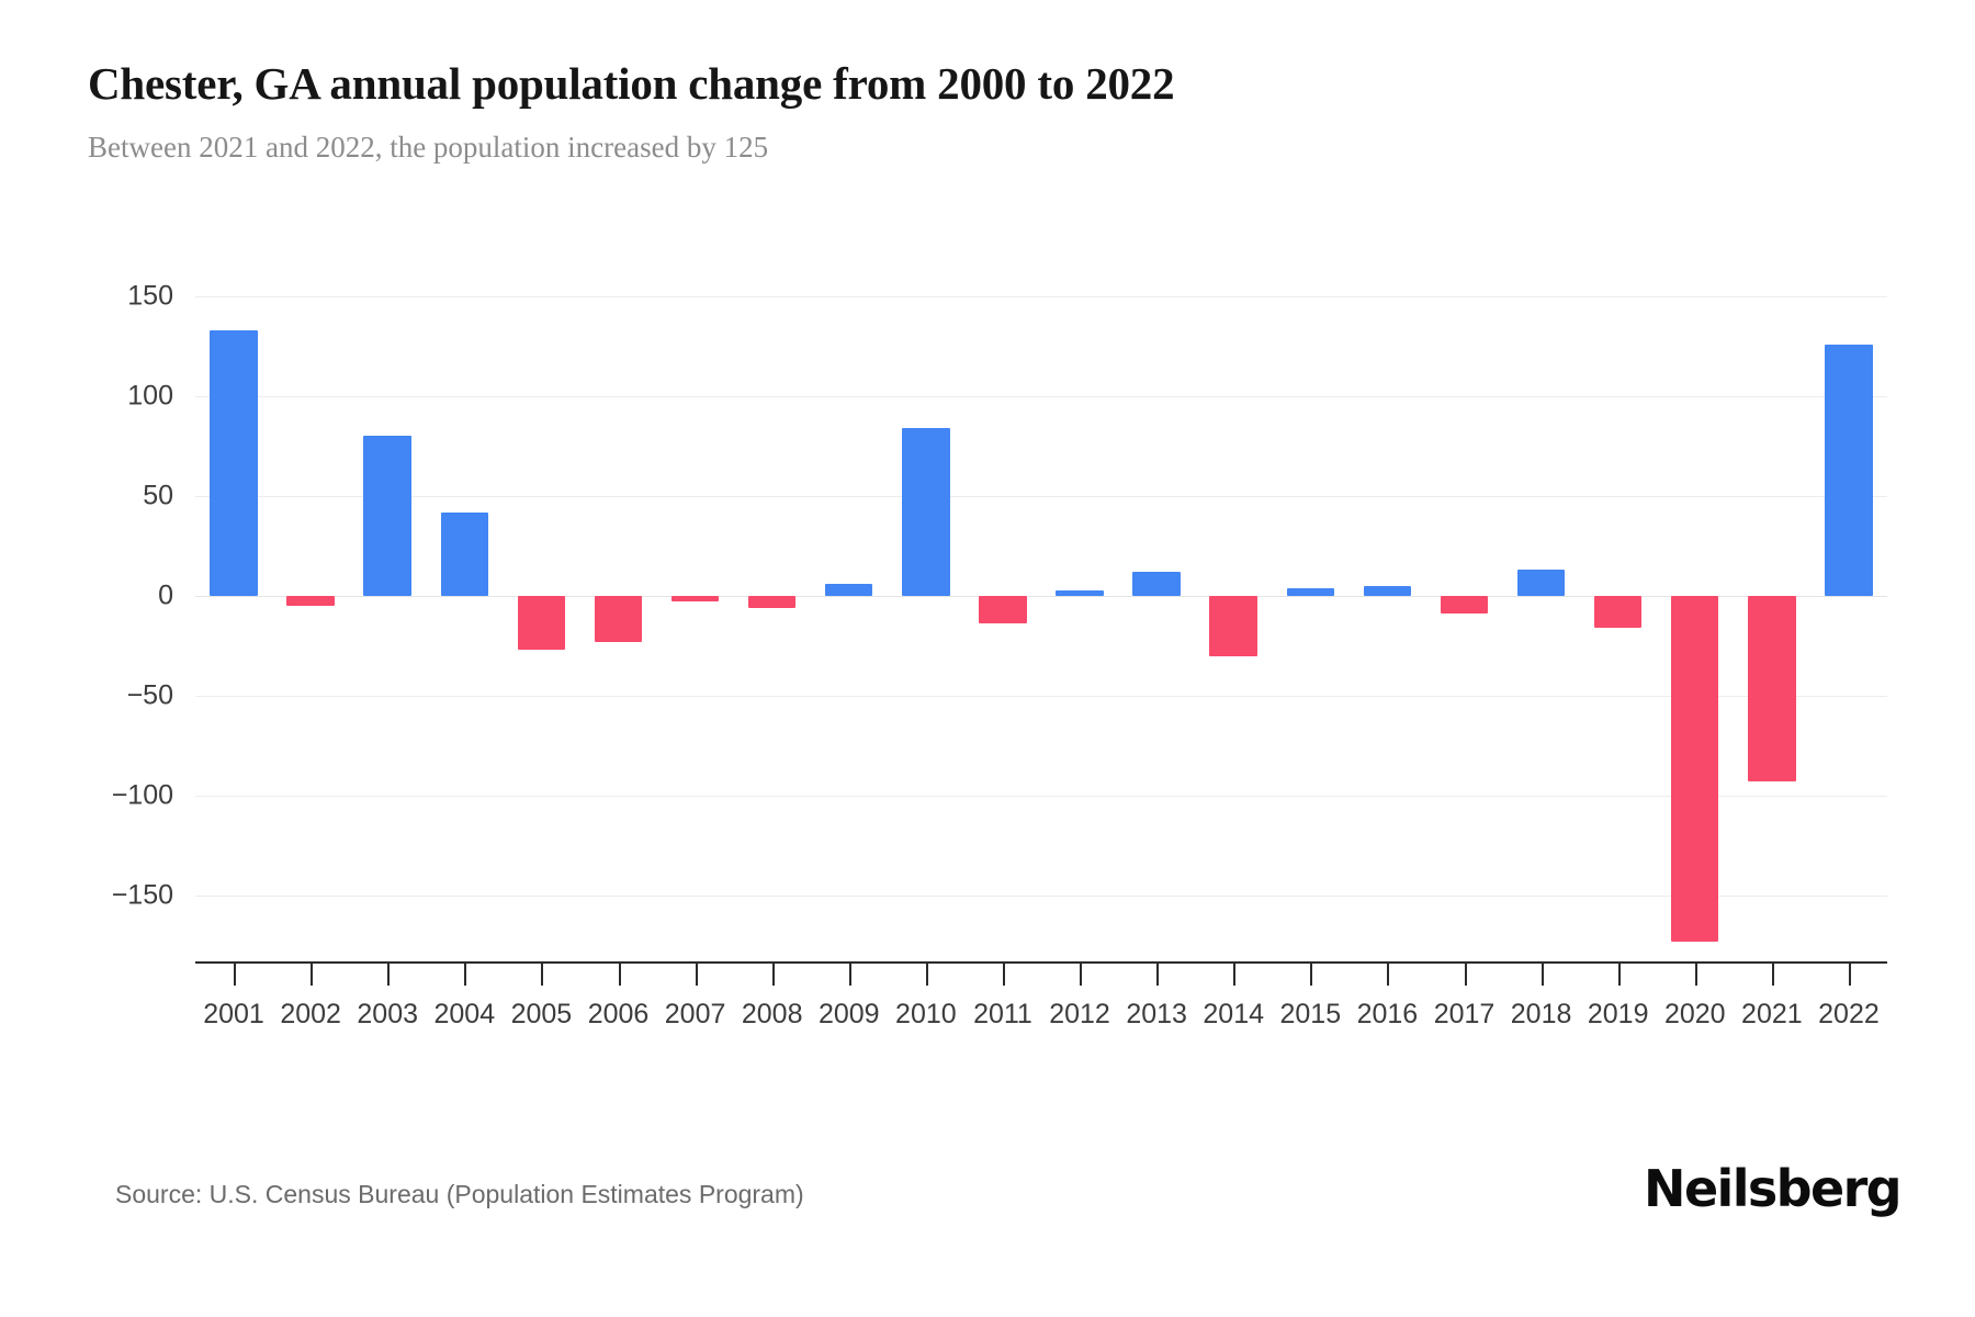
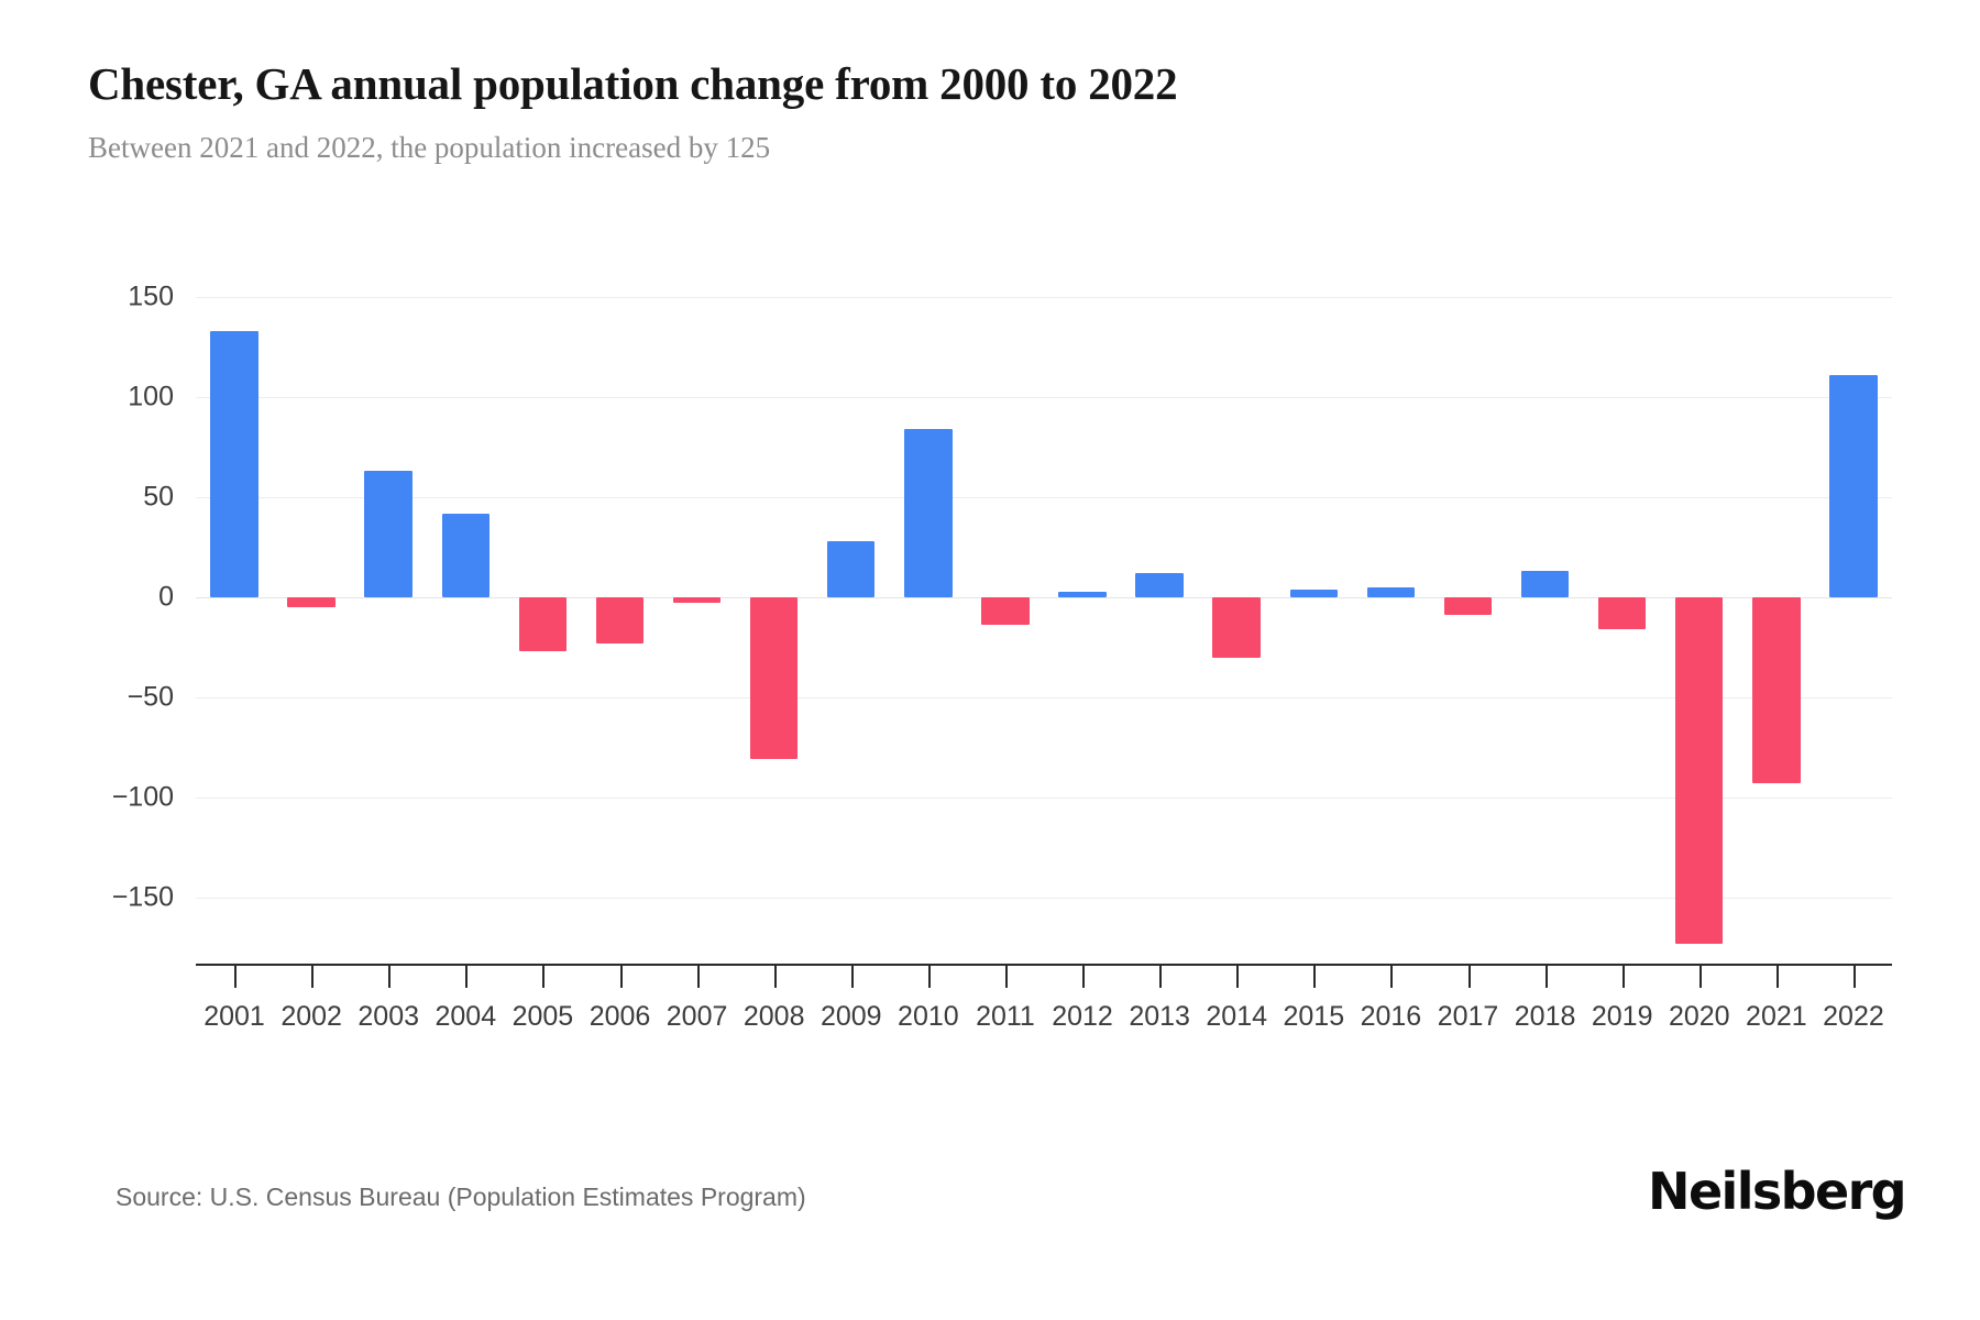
2003: 80 -> 63
2008: -6 -> -81
2009: 6 -> 28
2022: 126 -> 111
